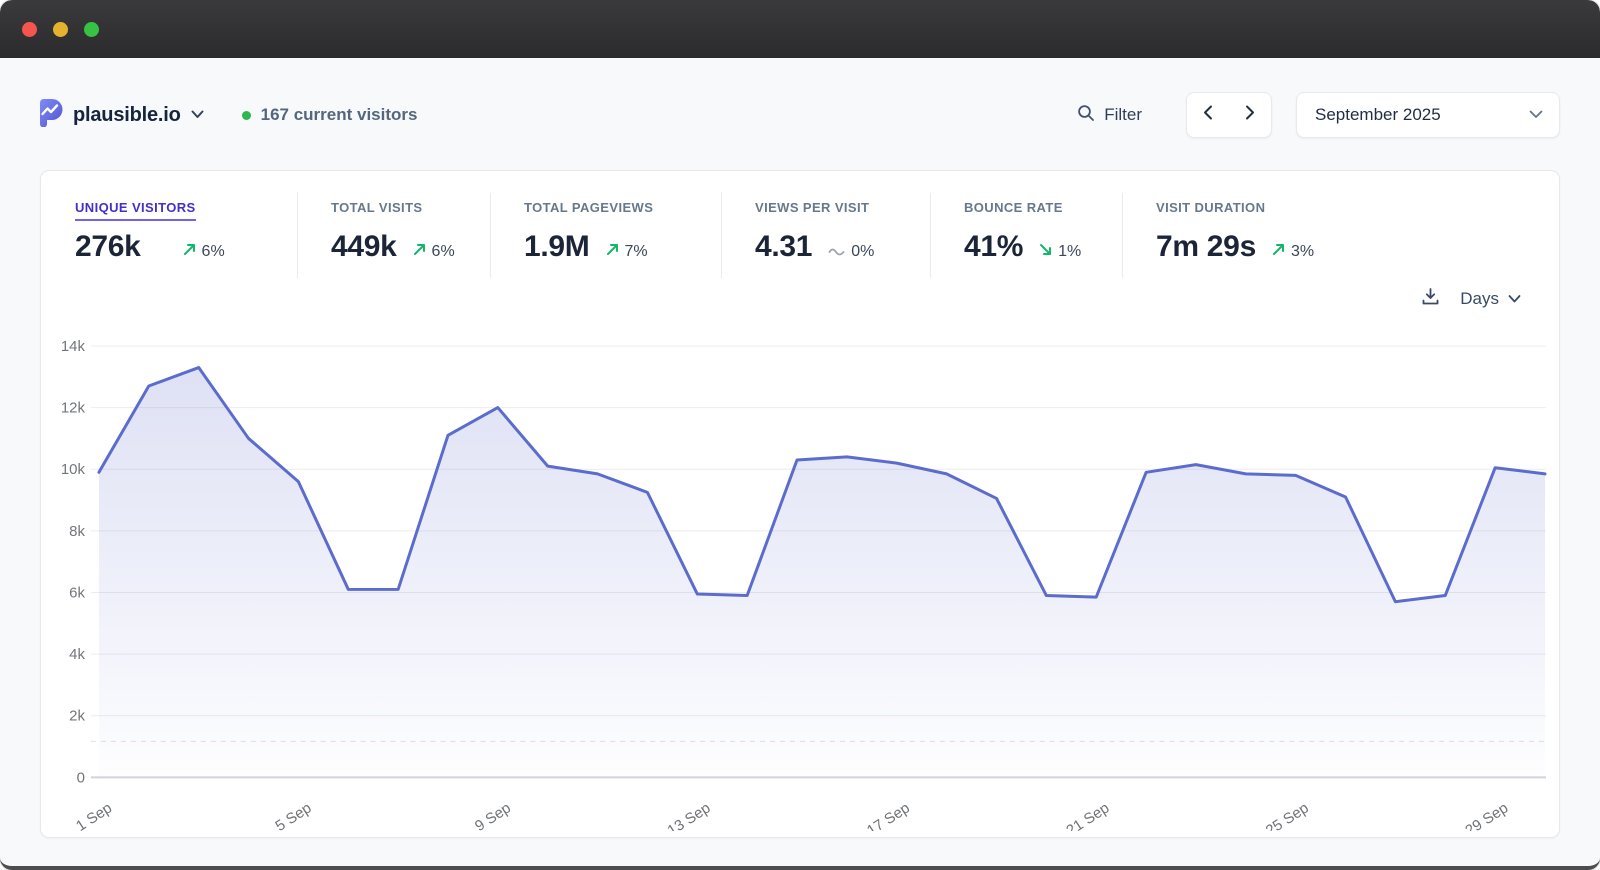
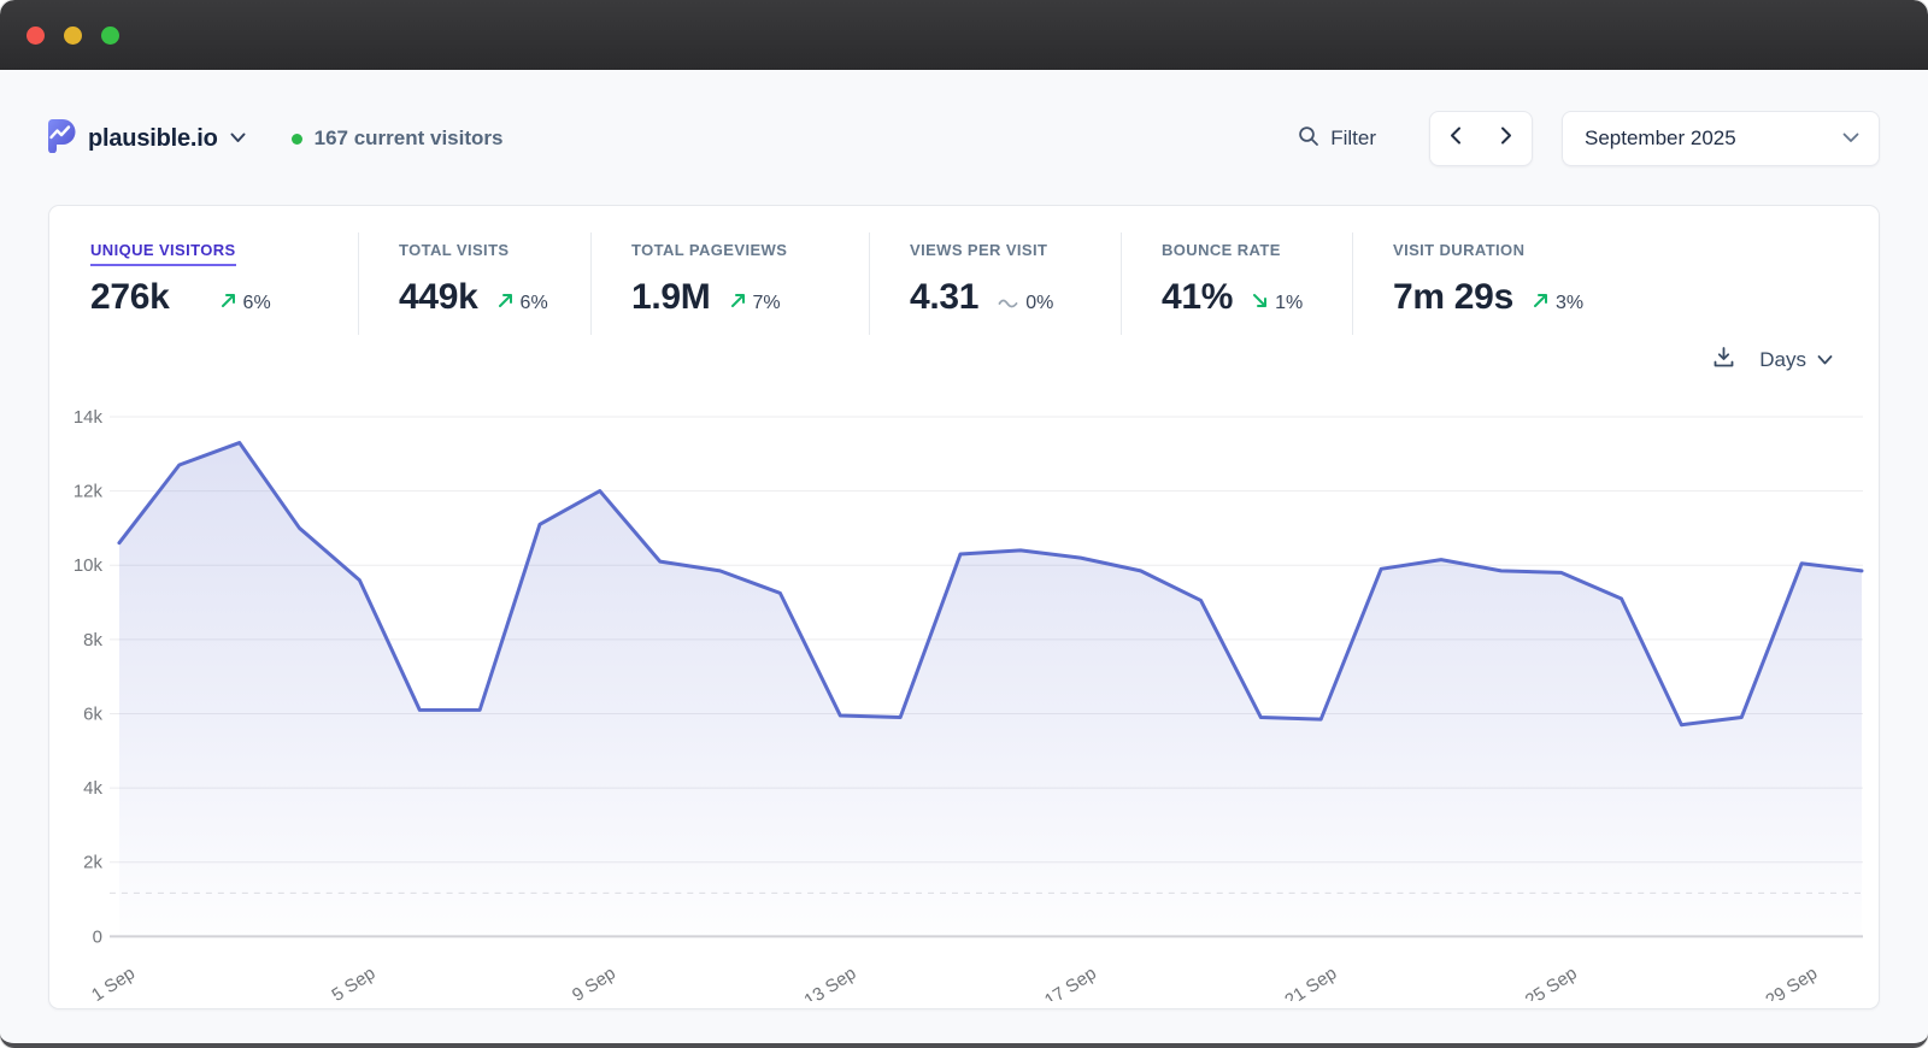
1 Sep: 9.9k -> 10.6k
